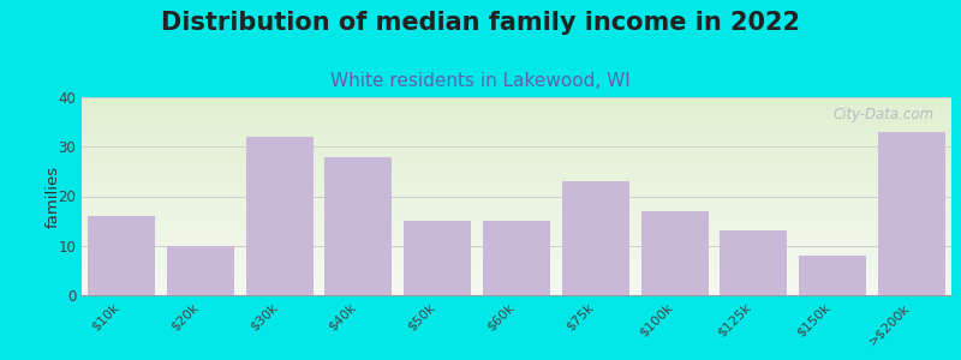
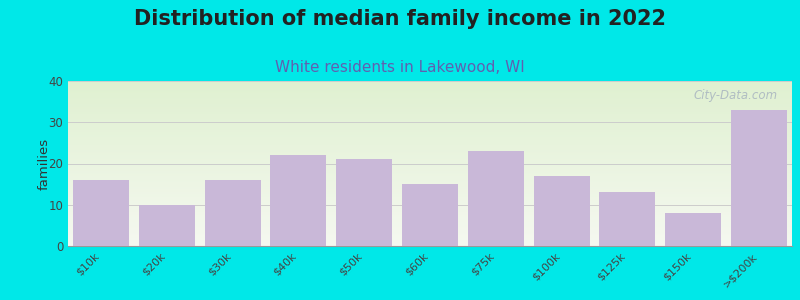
$30k: 32 -> 16
$40k: 28 -> 22
$50k: 15 -> 21
